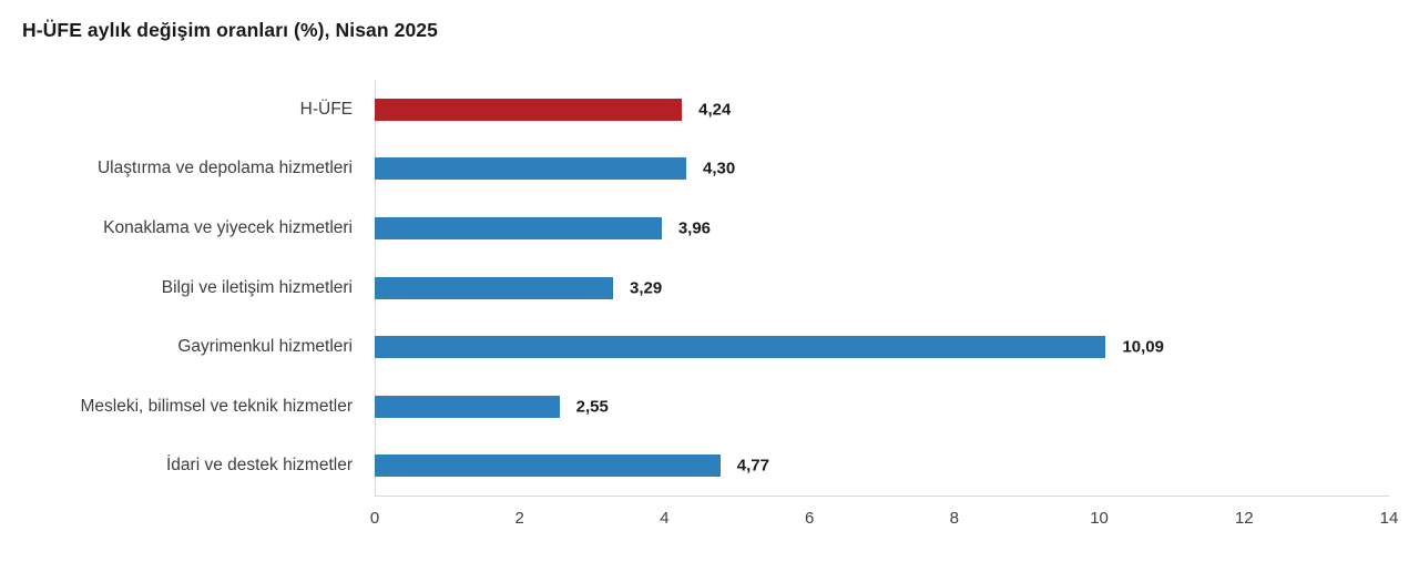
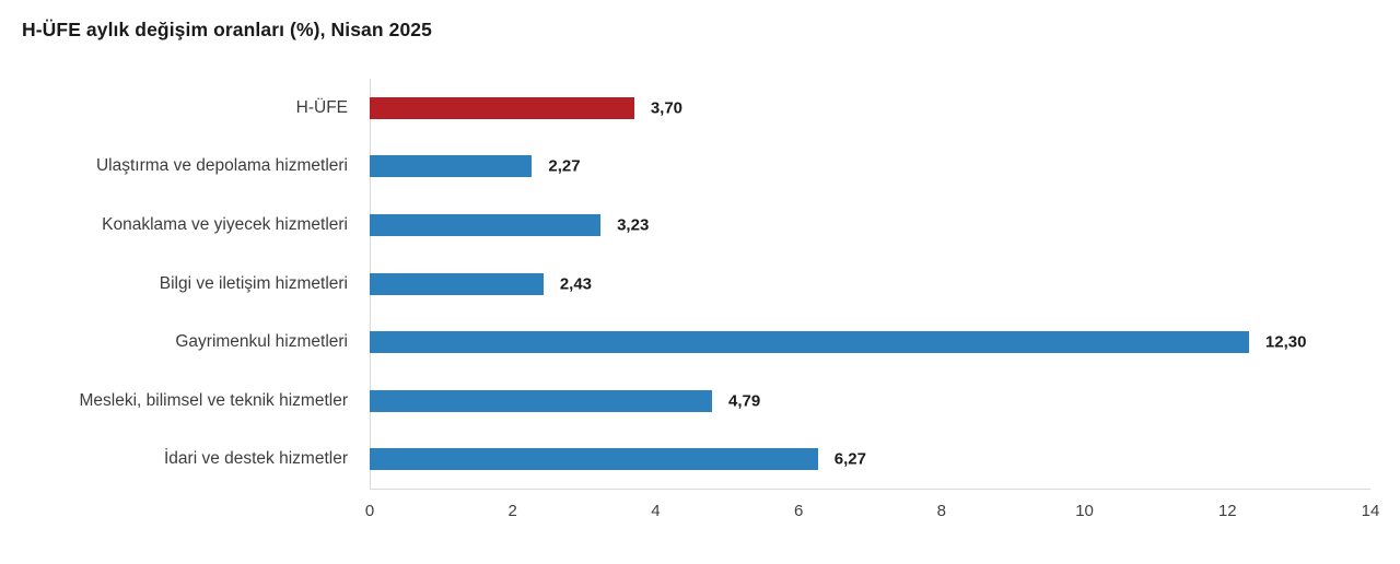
H-ÜFE: 4,24 -> 3,70
Ulaştırma ve depolama hizmetleri: 4,30 -> 2,27
Konaklama ve yiyecek hizmetleri: 3,96 -> 3,23
Bilgi ve iletişim hizmetleri: 3,29 -> 2,43
Gayrimenkul hizmetleri: 10,09 -> 12,30
Mesleki, bilimsel ve teknik hizmetler: 2,55 -> 4,79
İdari ve destek hizmetler: 4,77 -> 6,27
